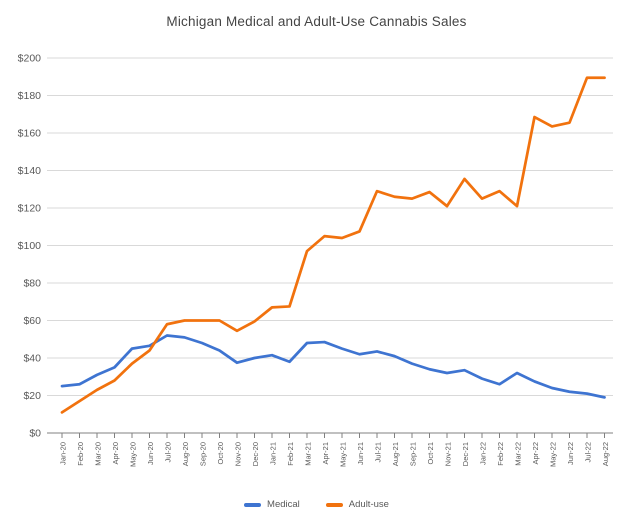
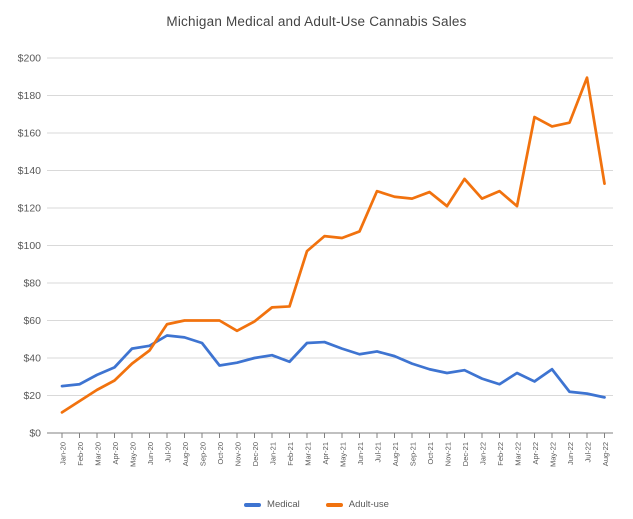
Medical/Oct-20: $44 -> $36
Medical/May-22: $24 -> $34
Adult-use/Aug-22: $190 -> $133
